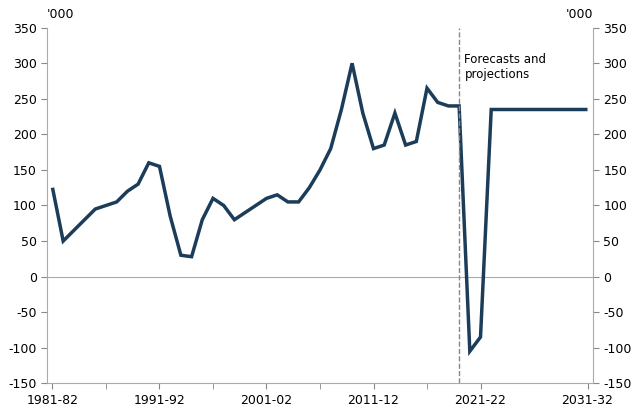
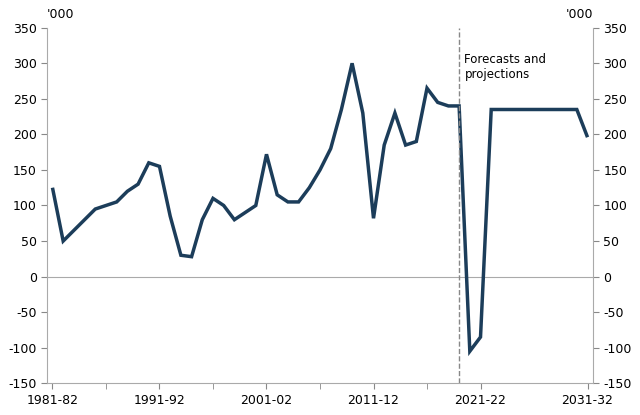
2001-02: 110 -> 172
2011-12: 180 -> 82
2031-32: 235 -> 196
